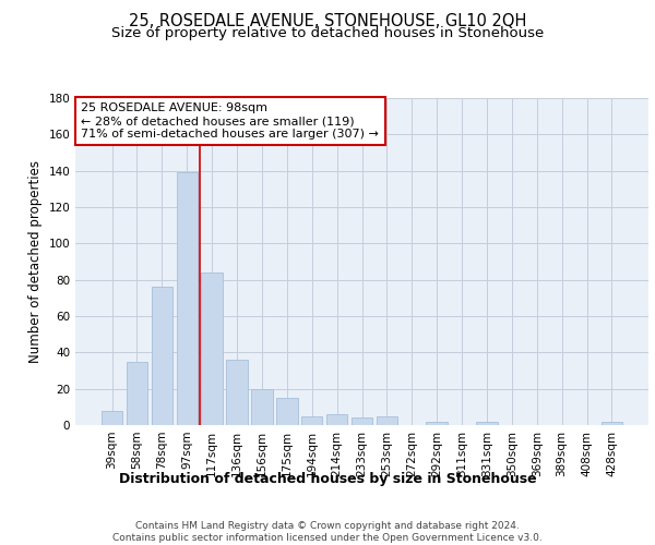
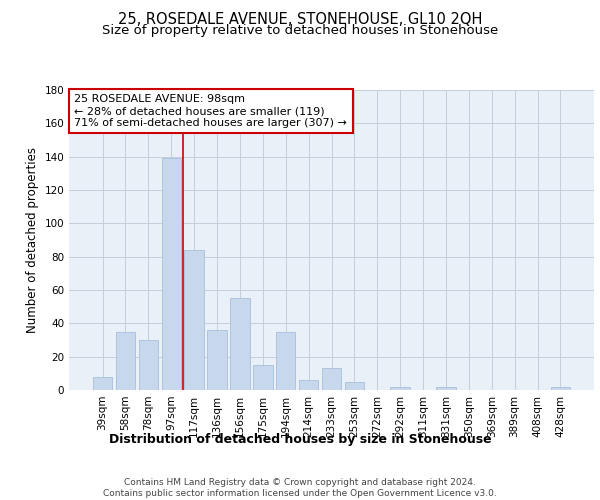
78sqm: 76 -> 30
156sqm: 20 -> 55
194sqm: 5 -> 35
233sqm: 4 -> 13
